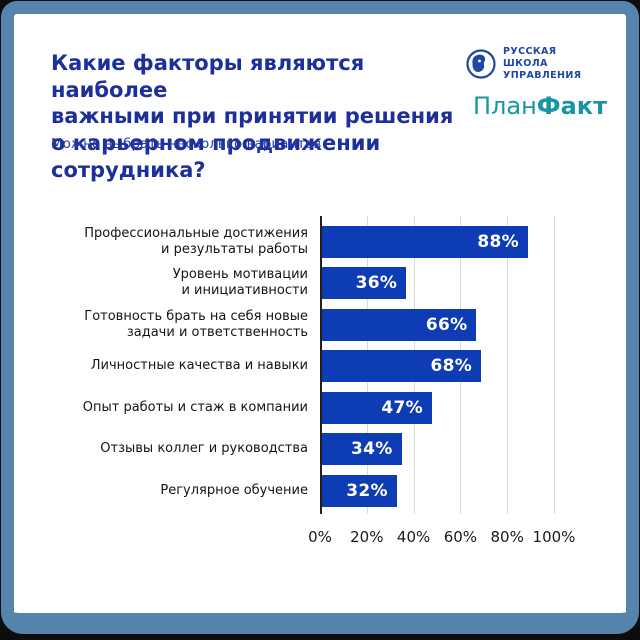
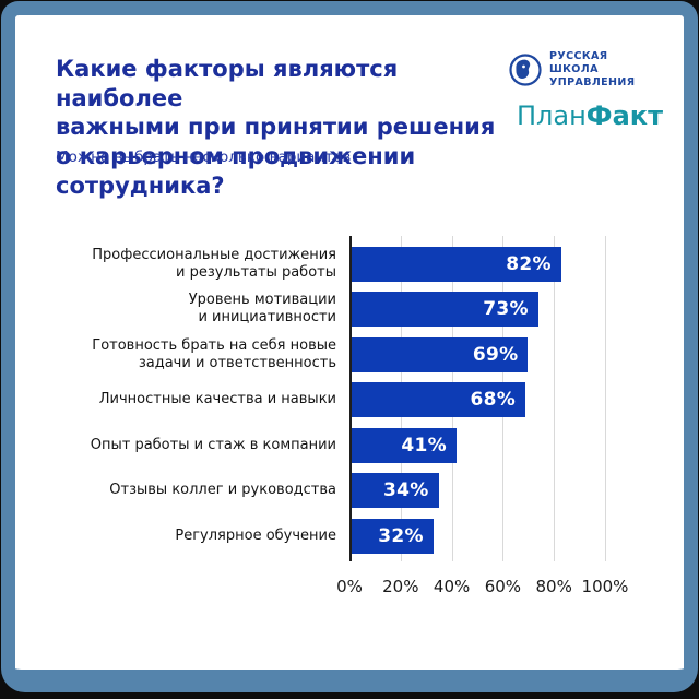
Профессиональные достижения и результаты работы: 88% -> 82%
Уровень мотивации и инициативности: 36% -> 73%
Готовность брать на себя новые задачи и ответственность: 66% -> 69%
Опыт работы и стаж в компании: 47% -> 41%
